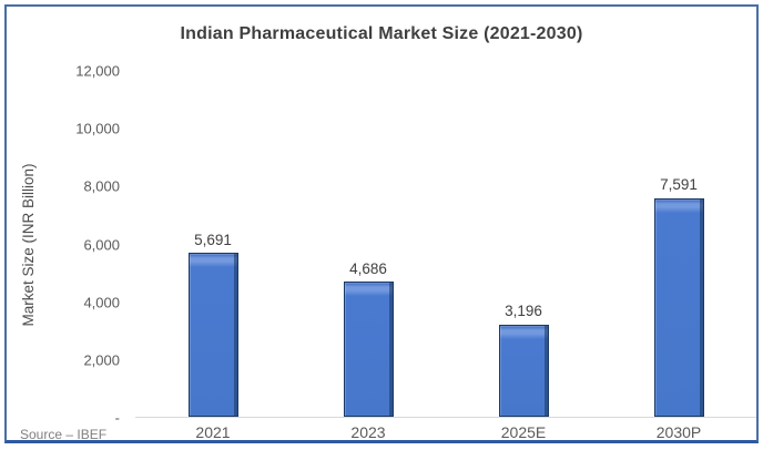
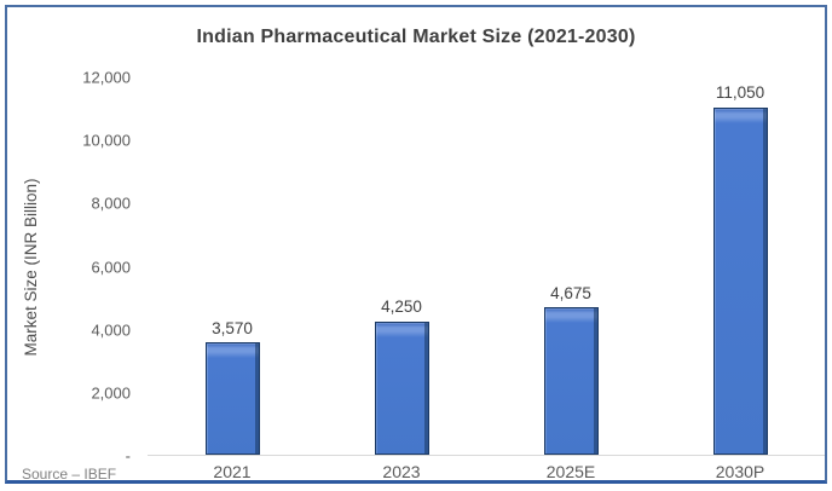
2021: 5,691 -> 3,570
2023: 4,686 -> 4,250
2025E: 3,196 -> 4,675
2030P: 7,591 -> 11,050
